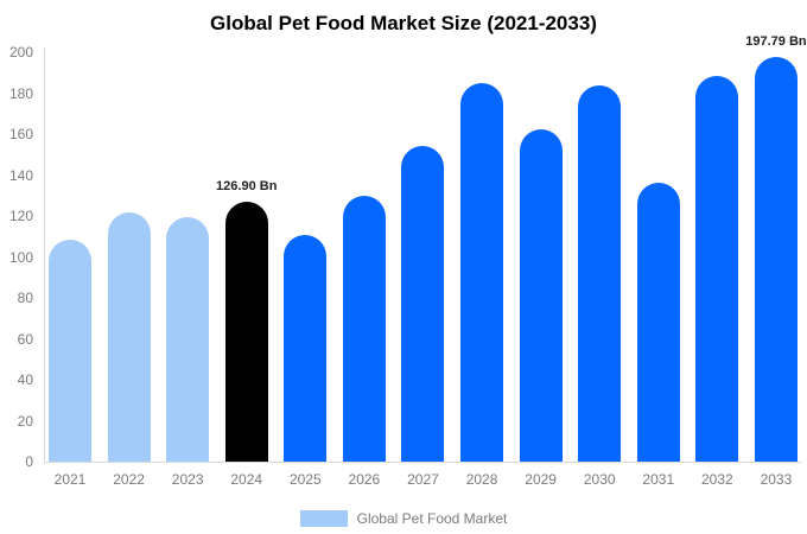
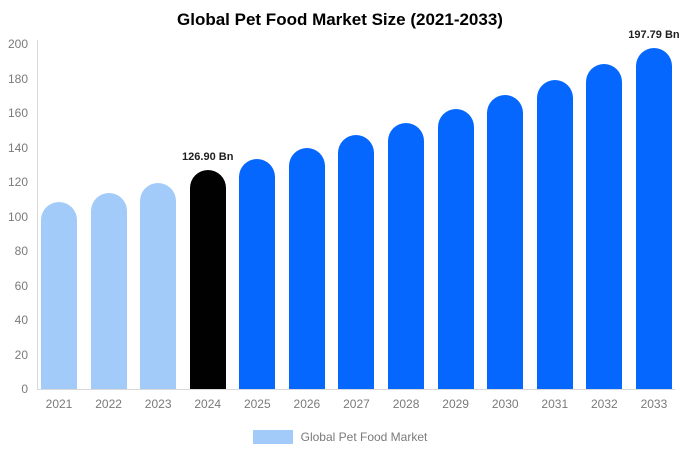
2022: 122 -> 114
2025: 111 -> 133
2026: 130 -> 140
2027: 154 -> 147
2028: 185 -> 154
2030: 184 -> 170
2031: 136 -> 179
